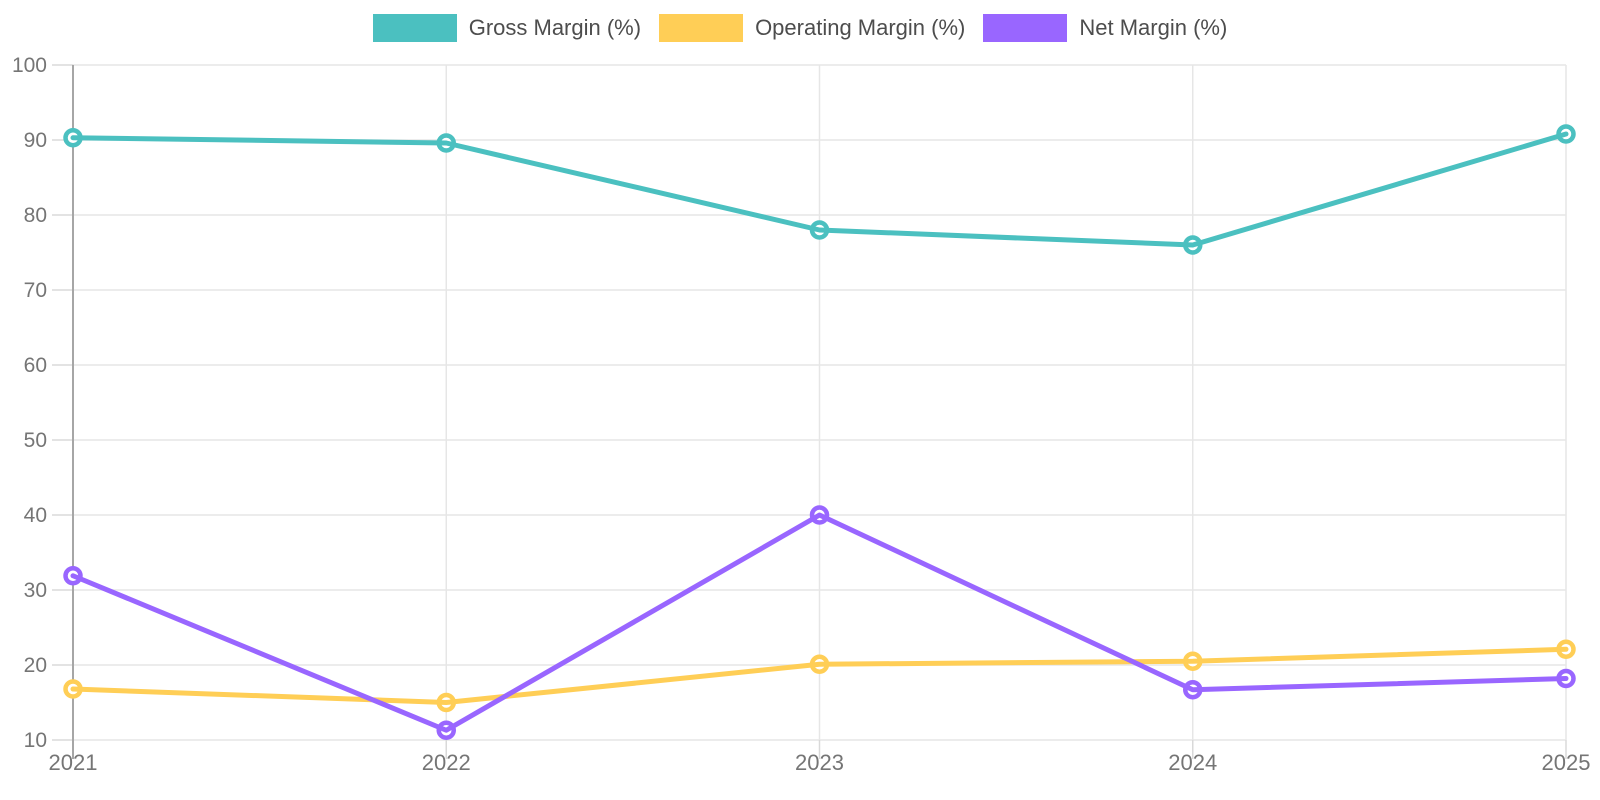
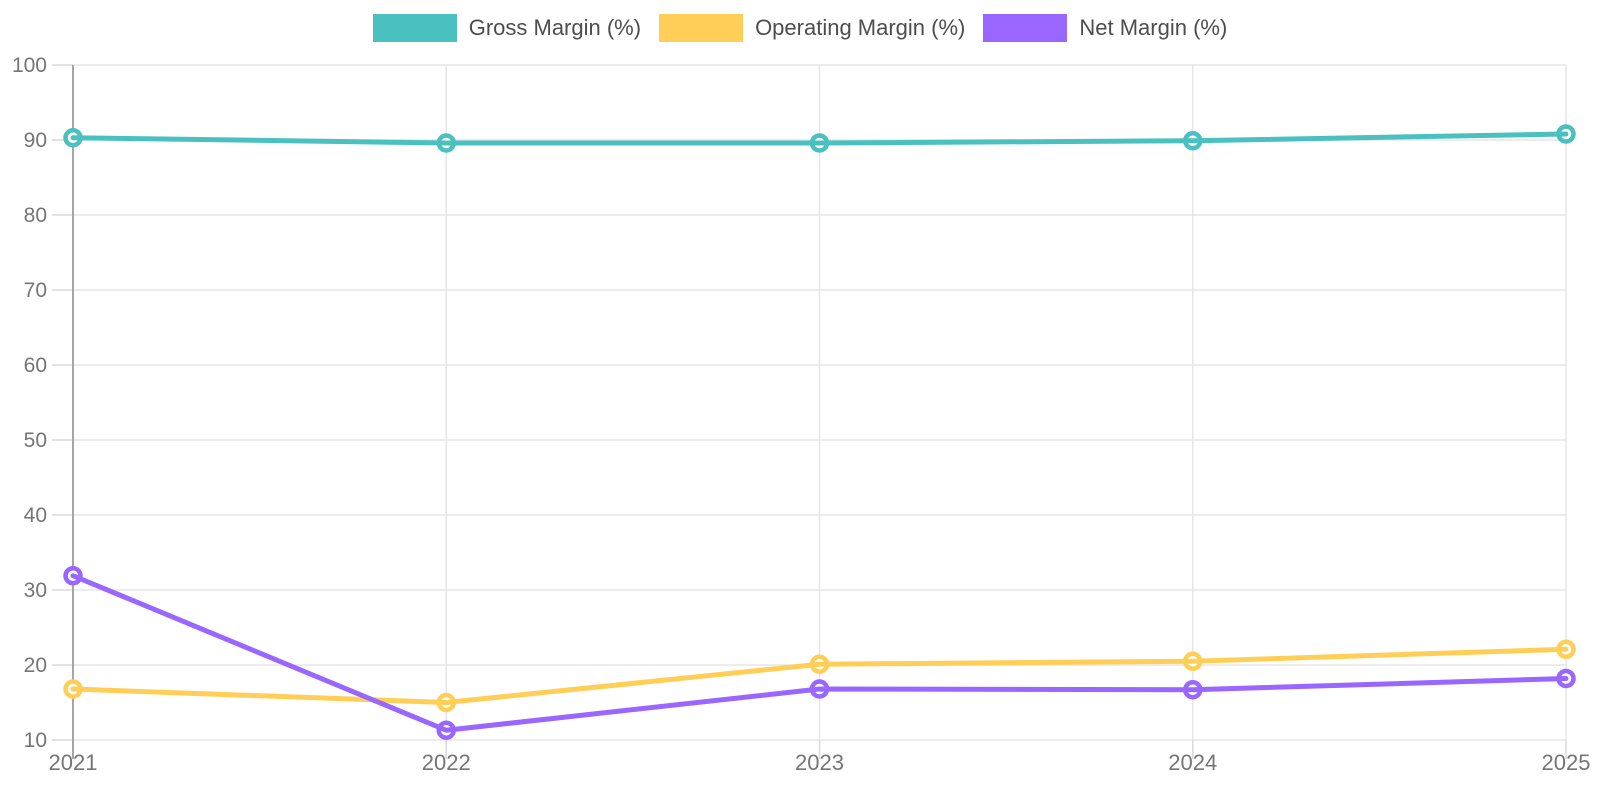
Gross Margin (%)/2023: 78 -> 90
Net Margin (%)/2023: 40 -> 17
Gross Margin (%)/2024: 76 -> 90
